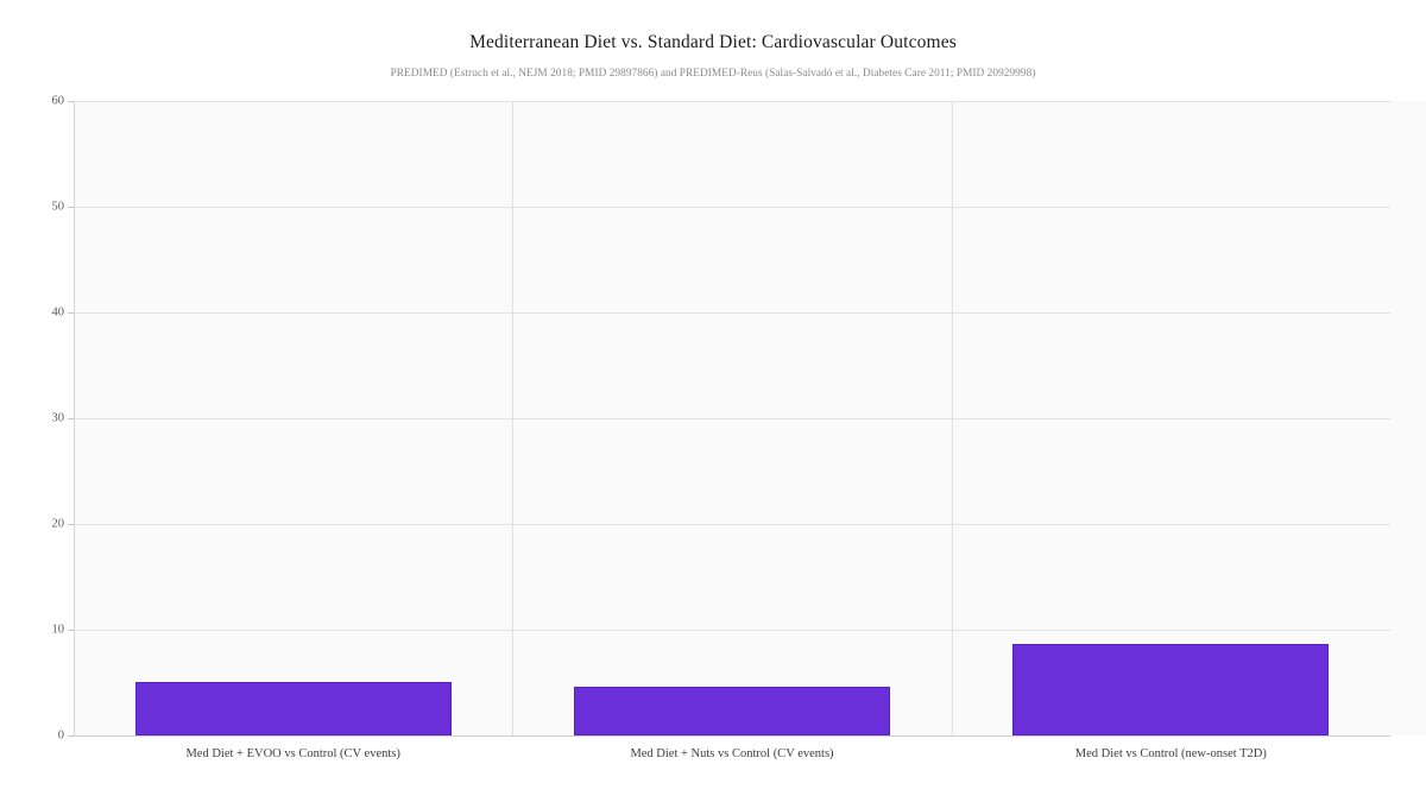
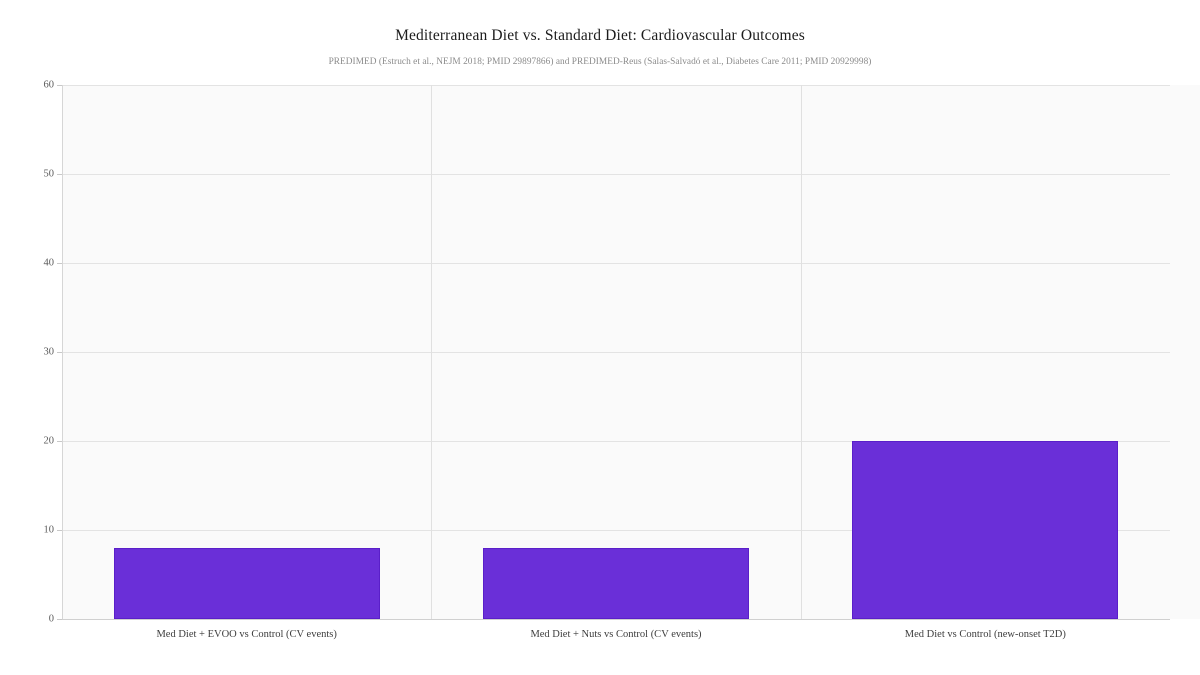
Med Diet + EVOO vs Control (CV events): 5 -> 8
Med Diet + Nuts vs Control (CV events): 5 -> 8
Med Diet vs Control (new-onset T2D): 9 -> 20
